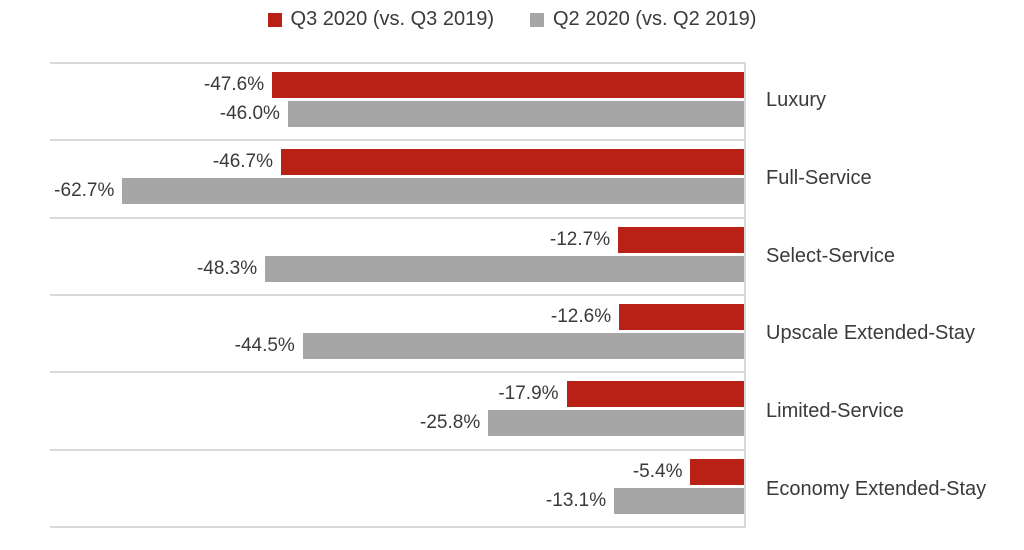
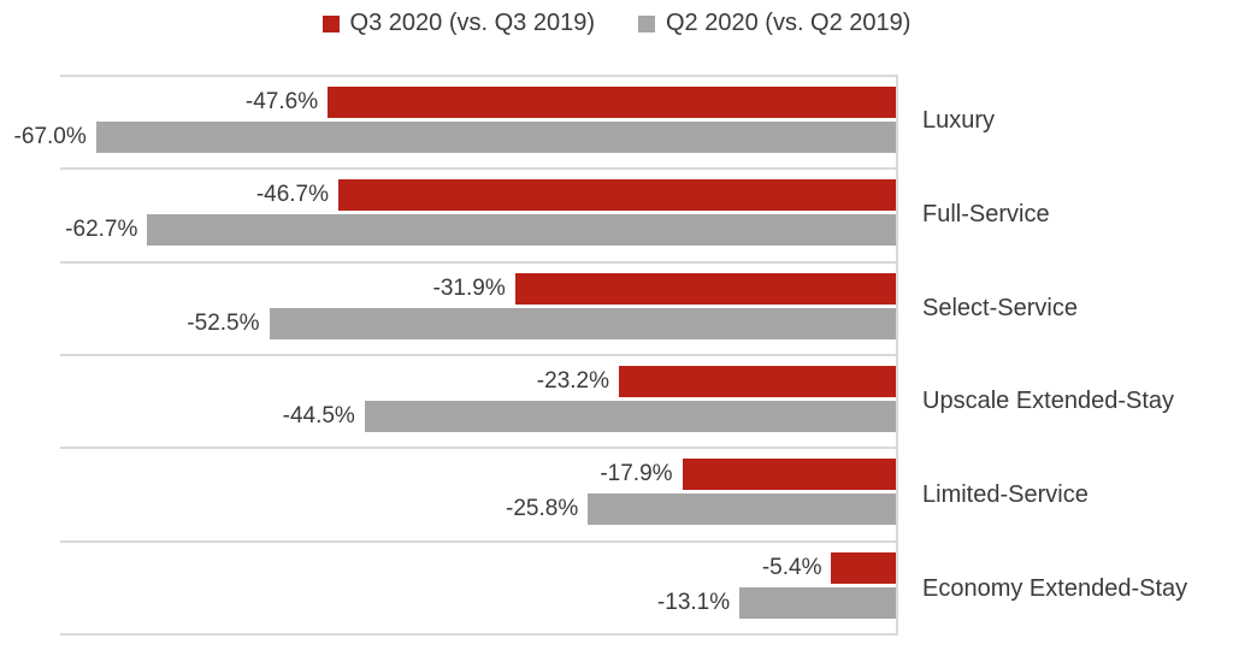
Q2 2020 (vs. Q2 2019)/Luxury: -46.0% -> -67.0%
Q3 2020 (vs. Q3 2019)/Select-Service: -12.7% -> -31.9%
Q2 2020 (vs. Q2 2019)/Select-Service: -48.3% -> -52.5%
Q3 2020 (vs. Q3 2019)/Upscale Extended-Stay: -12.6% -> -23.2%
